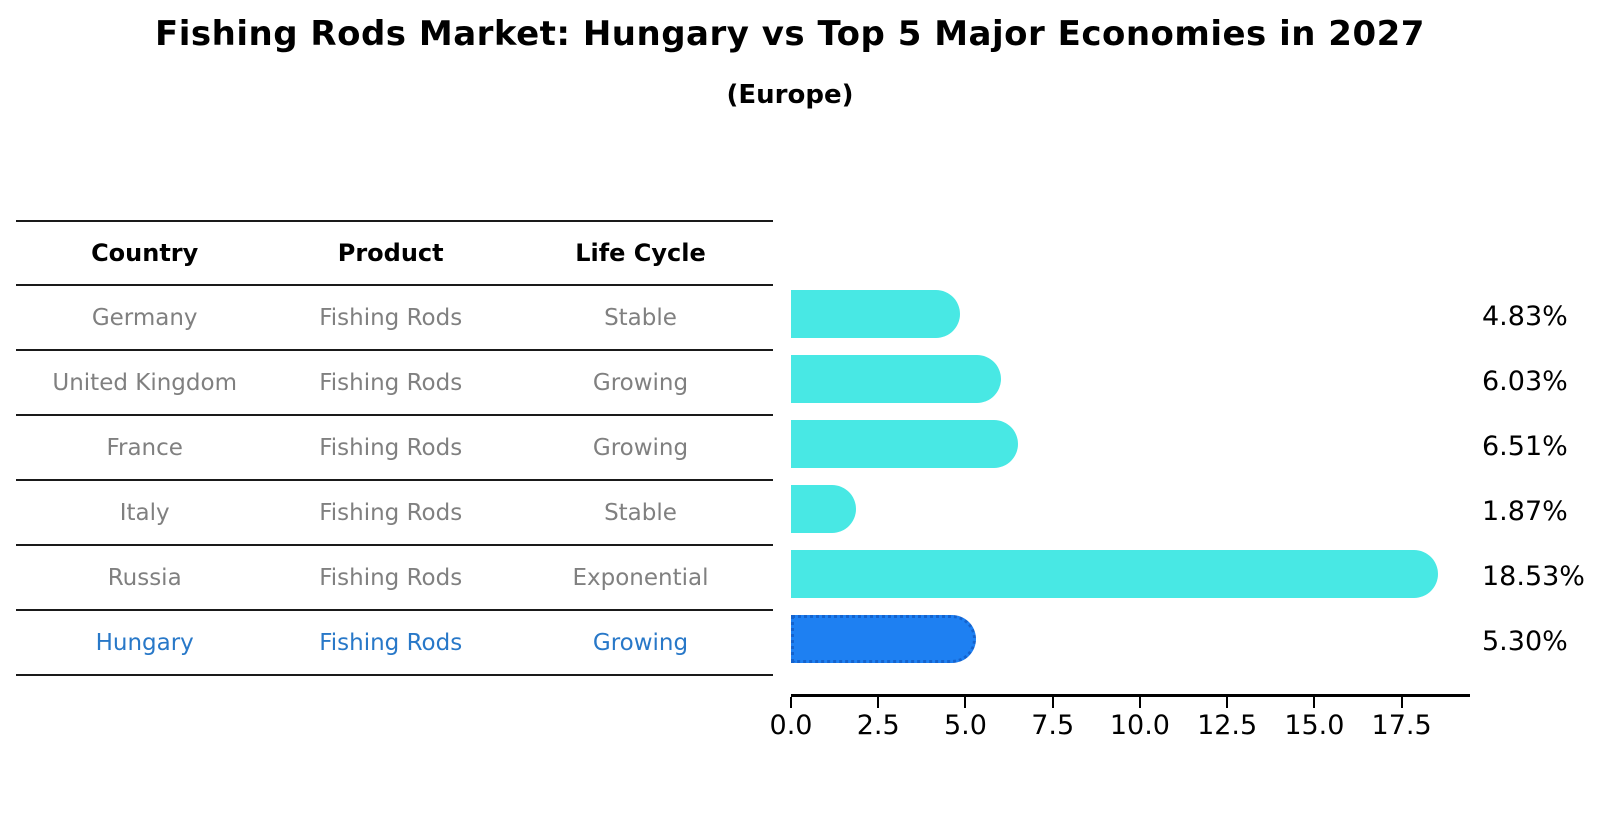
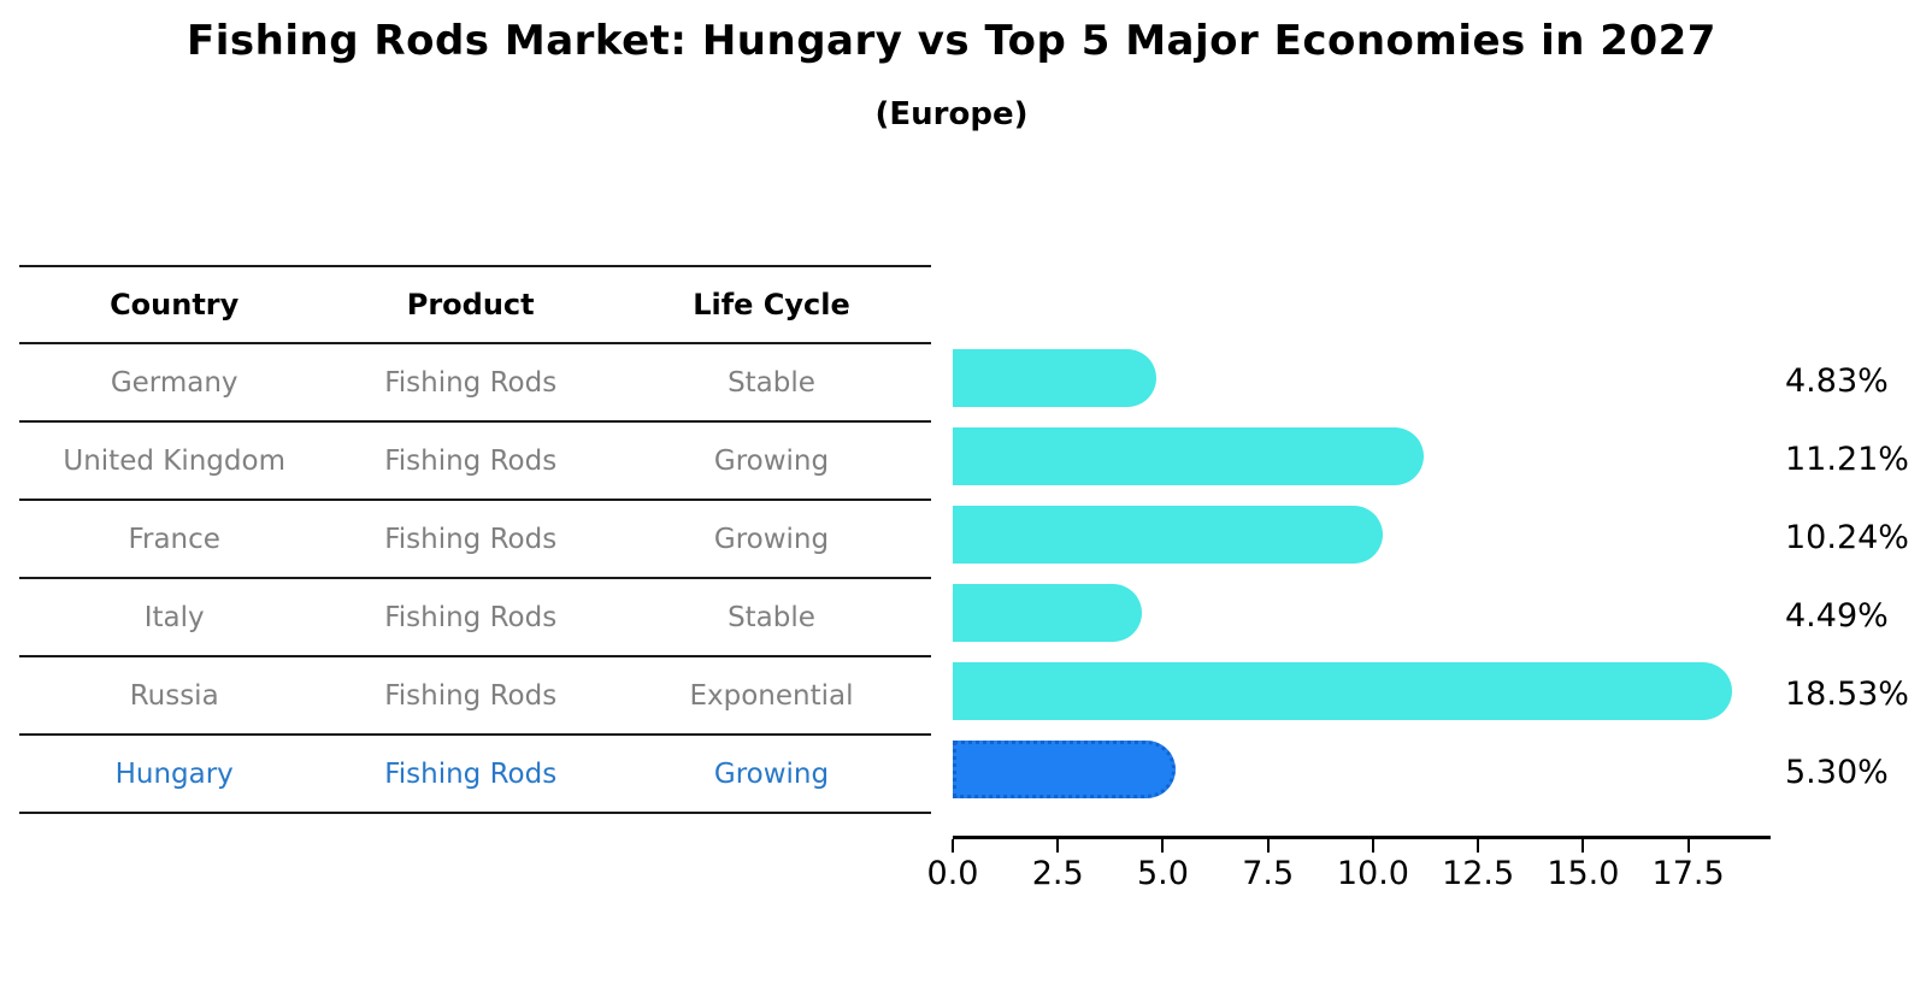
United Kingdom: 6.03% -> 11.21%
France: 6.51% -> 10.24%
Italy: 1.87% -> 4.49%
